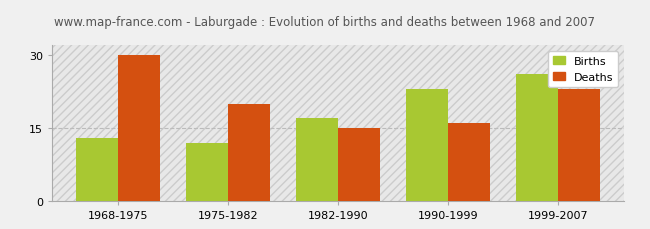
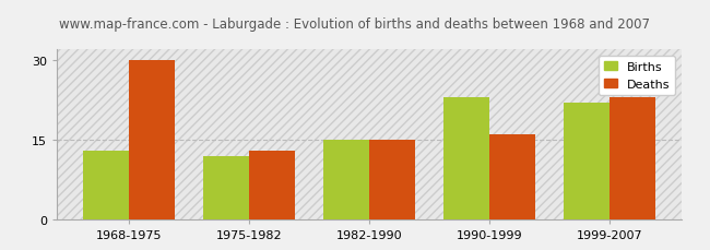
Deaths/1975-1982: 20 -> 13
Births/1982-1990: 17 -> 15
Births/1999-2007: 26 -> 22
